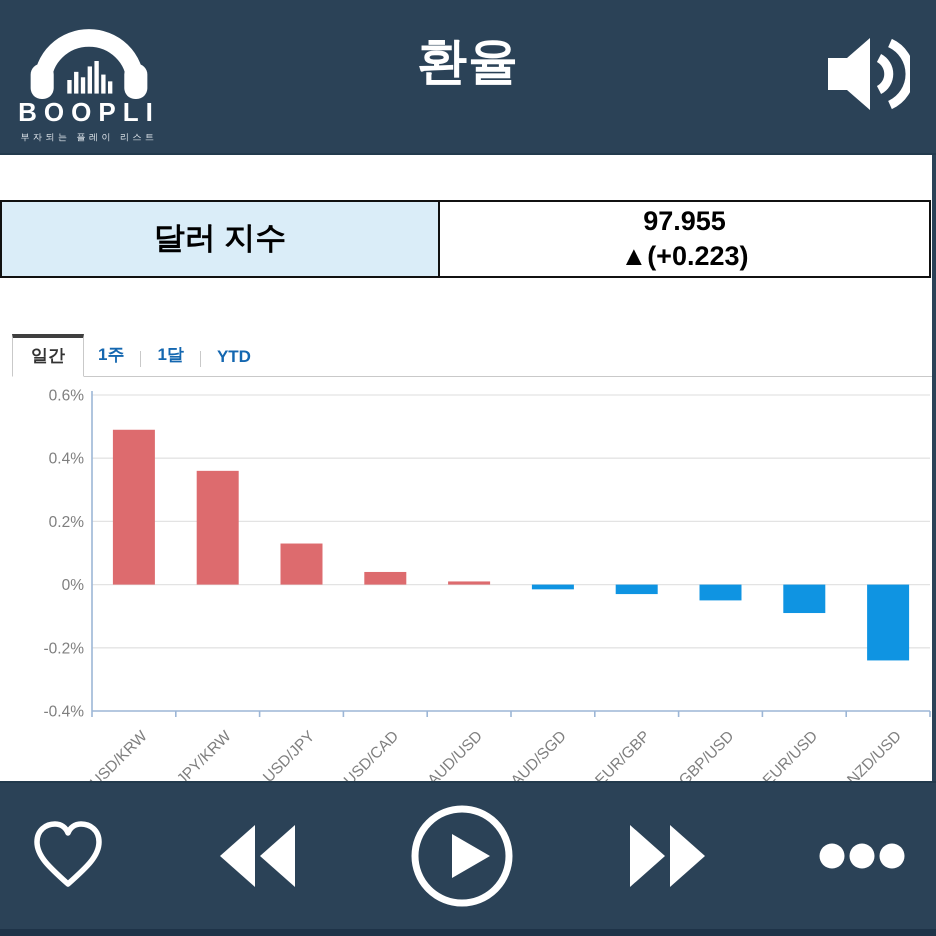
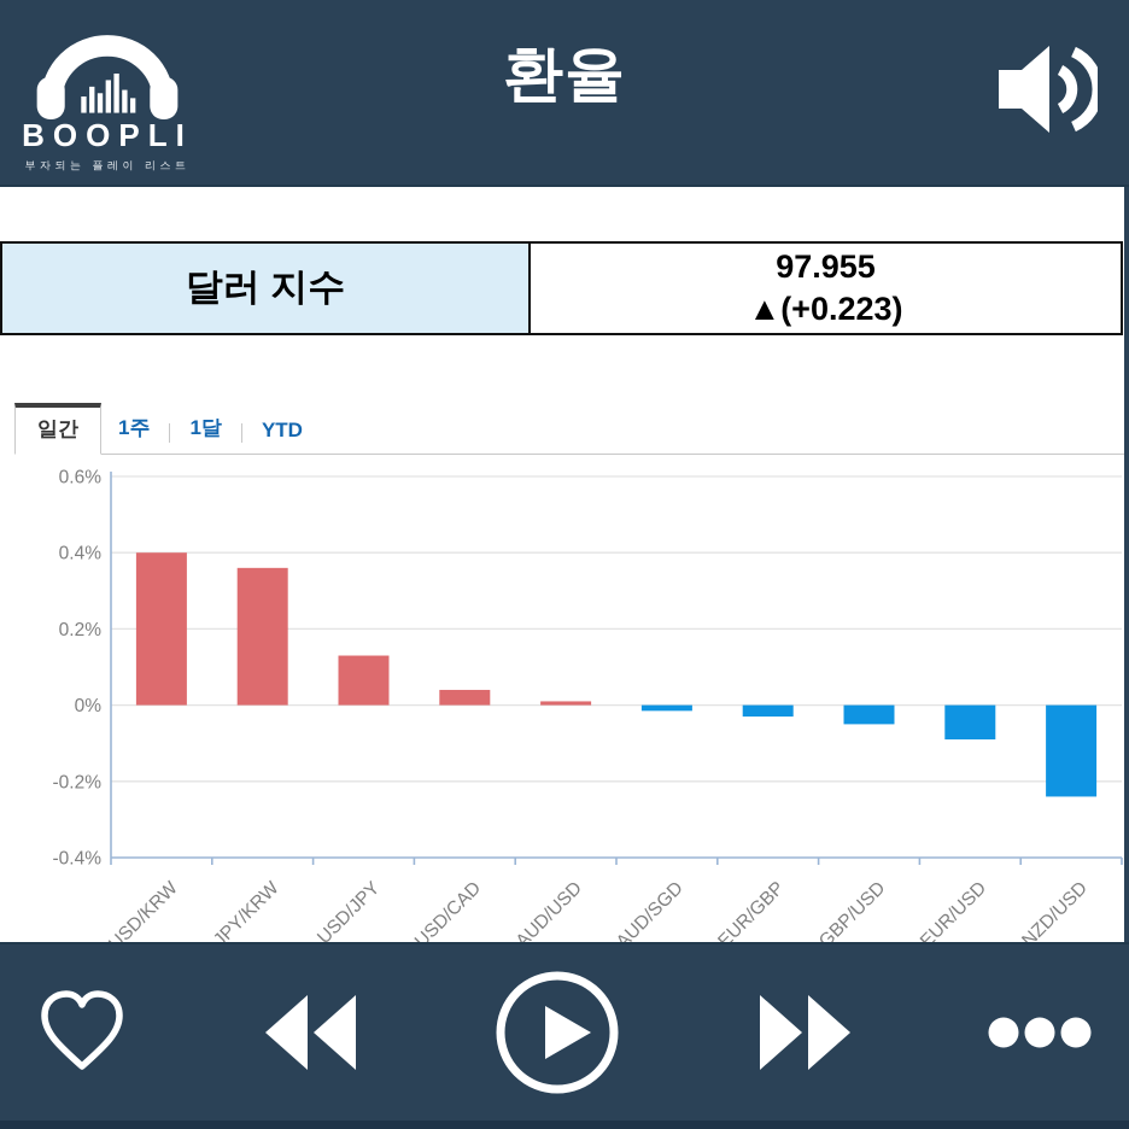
USD/KRW: 0.49% -> 0.40%
